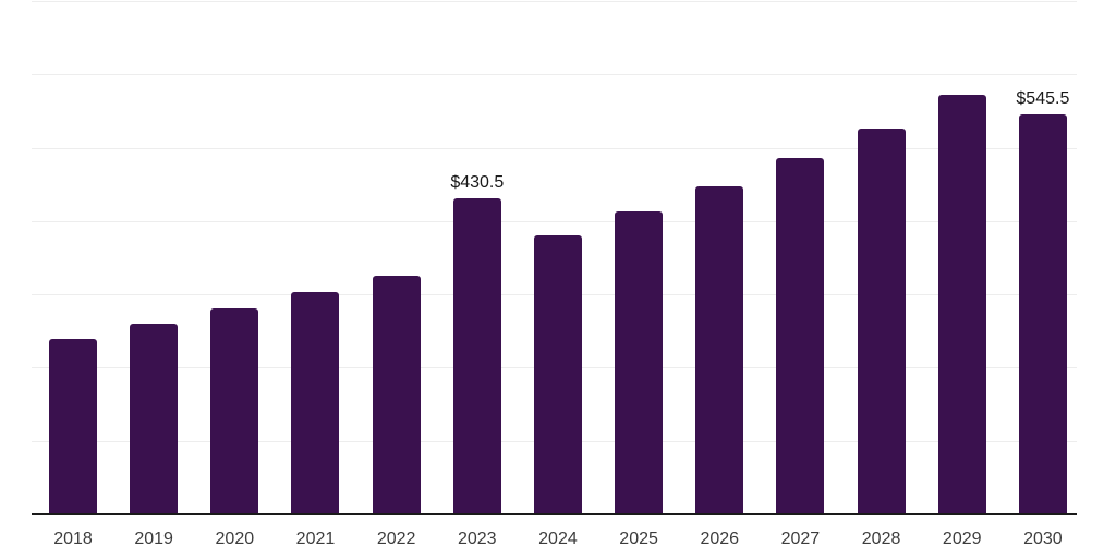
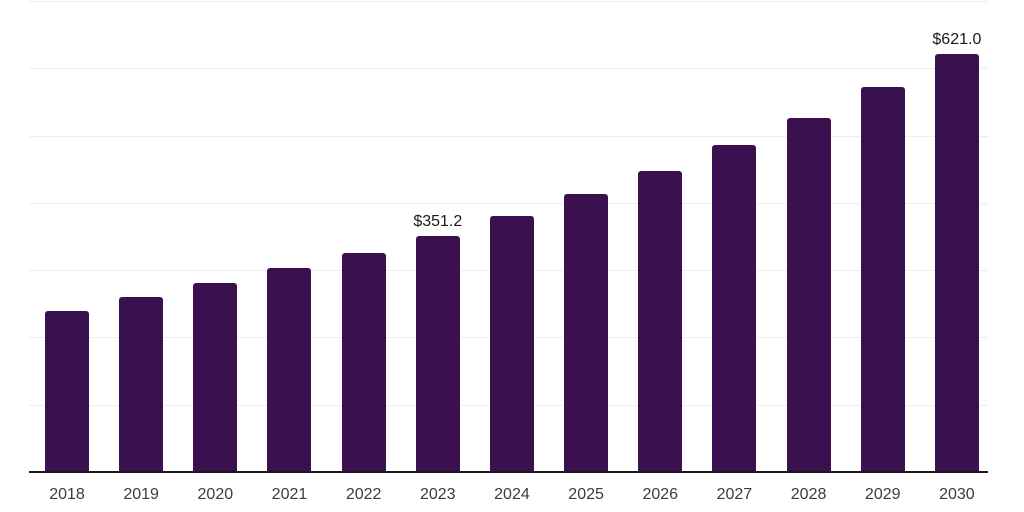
2023: $430.5 -> $351.2
2030: $545.5 -> $621.0
